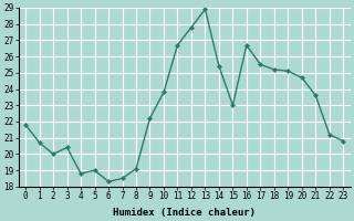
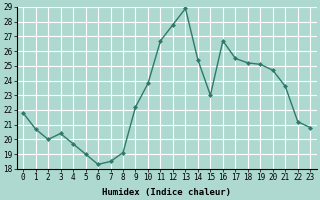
4: 18.8 -> 19.7
